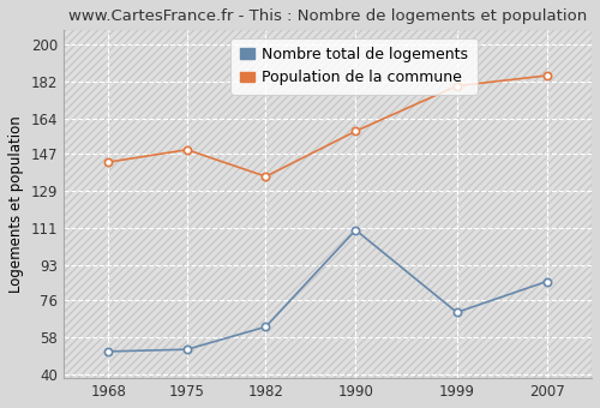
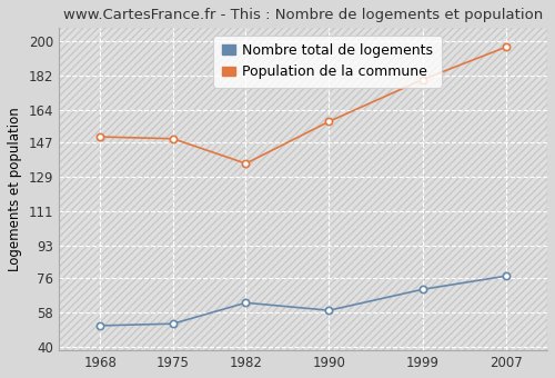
Population de la commune/1968: 143 -> 150
Nombre total de logements/1990: 110 -> 59
Nombre total de logements/2007: 85 -> 77
Population de la commune/2007: 185 -> 197
